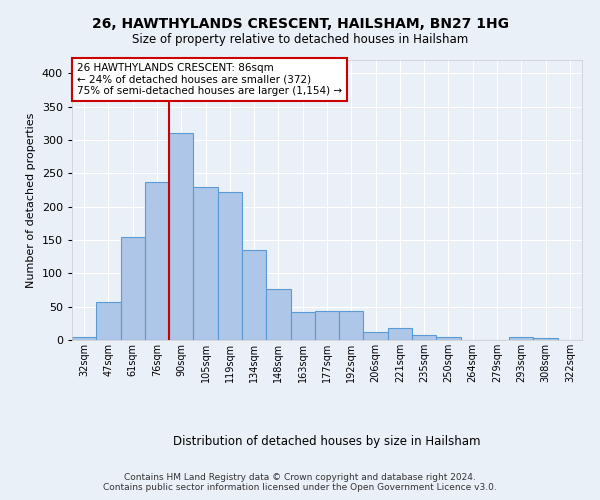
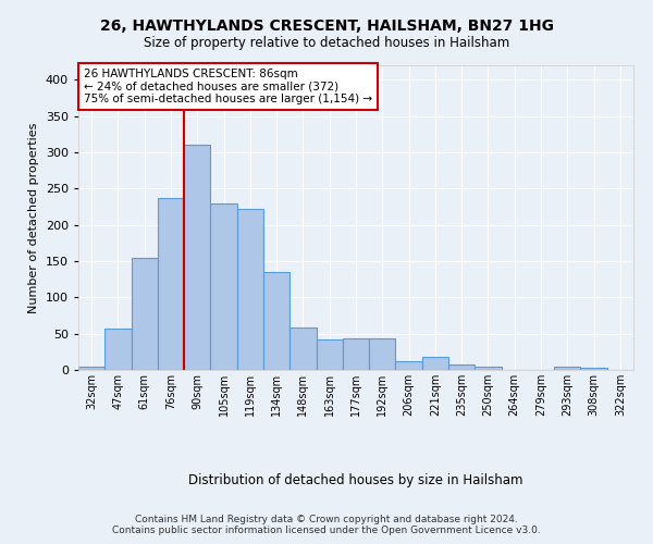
148sqm: 76 -> 58
